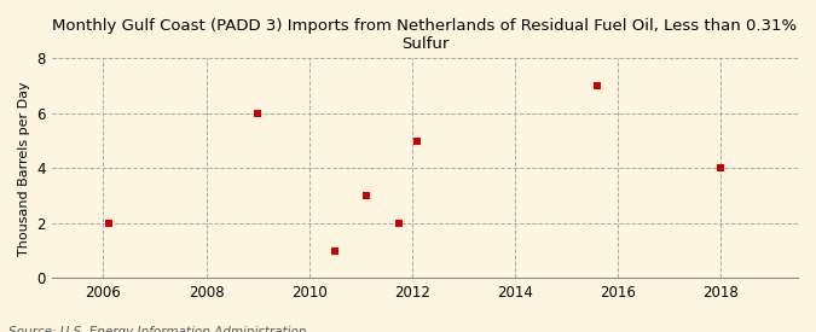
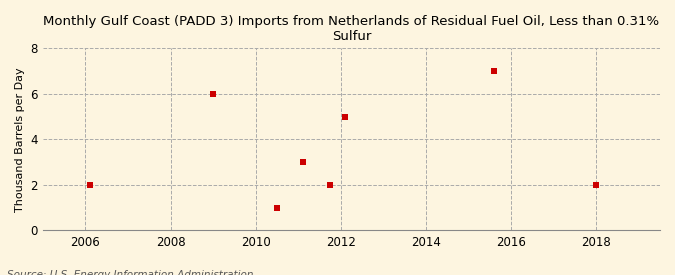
2018: 4 -> 2
